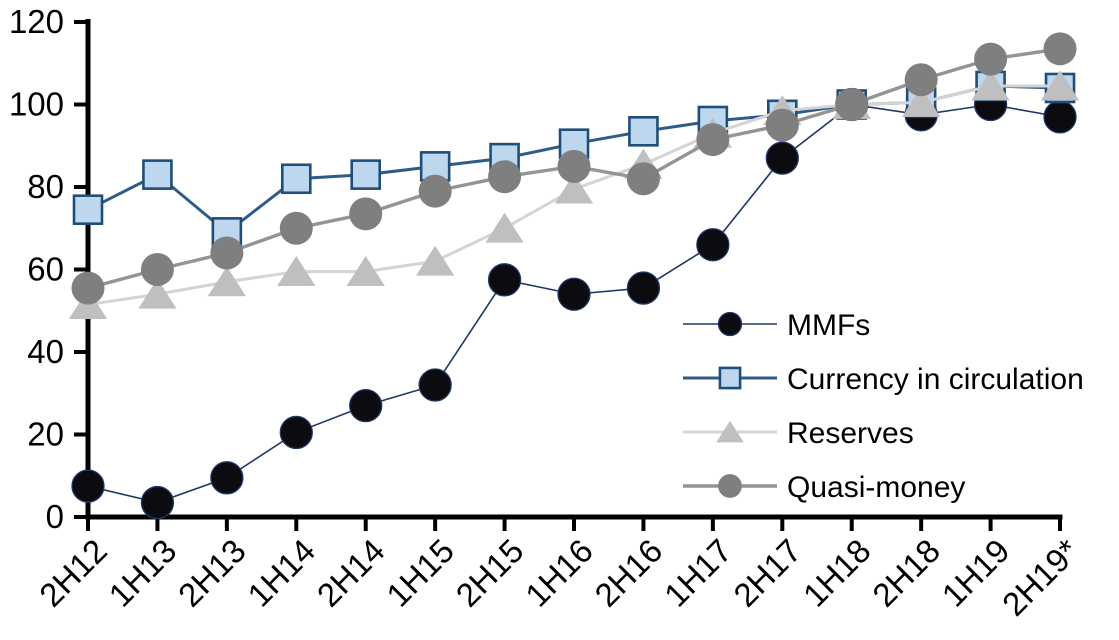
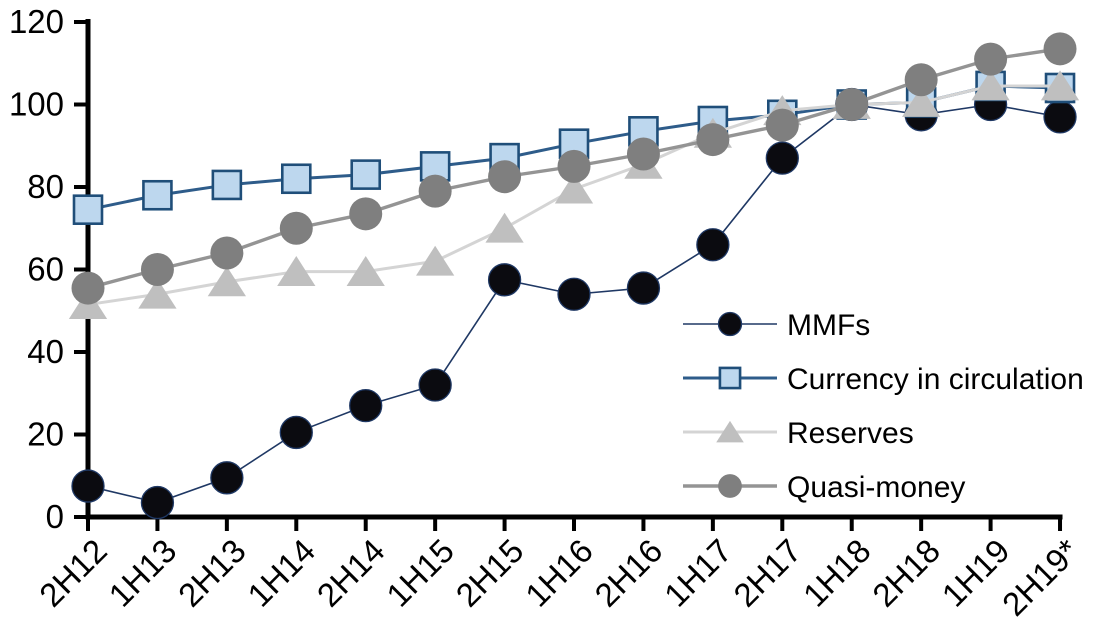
Currency in circulation/1H13: 83 -> 78
Currency in circulation/2H13: 69 -> 80
Quasi-money/2H16: 82 -> 88
